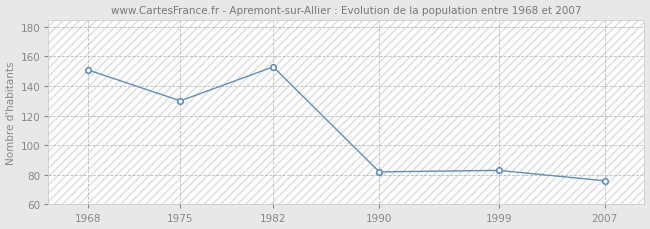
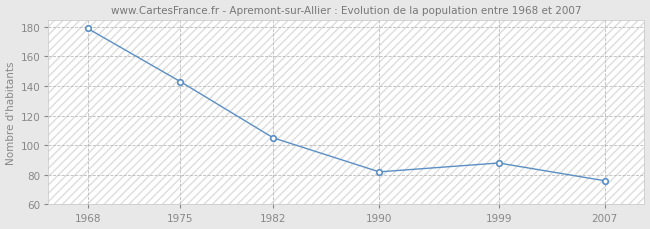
1968: 151 -> 179
1975: 130 -> 143
1982: 153 -> 105
1999: 83 -> 88
